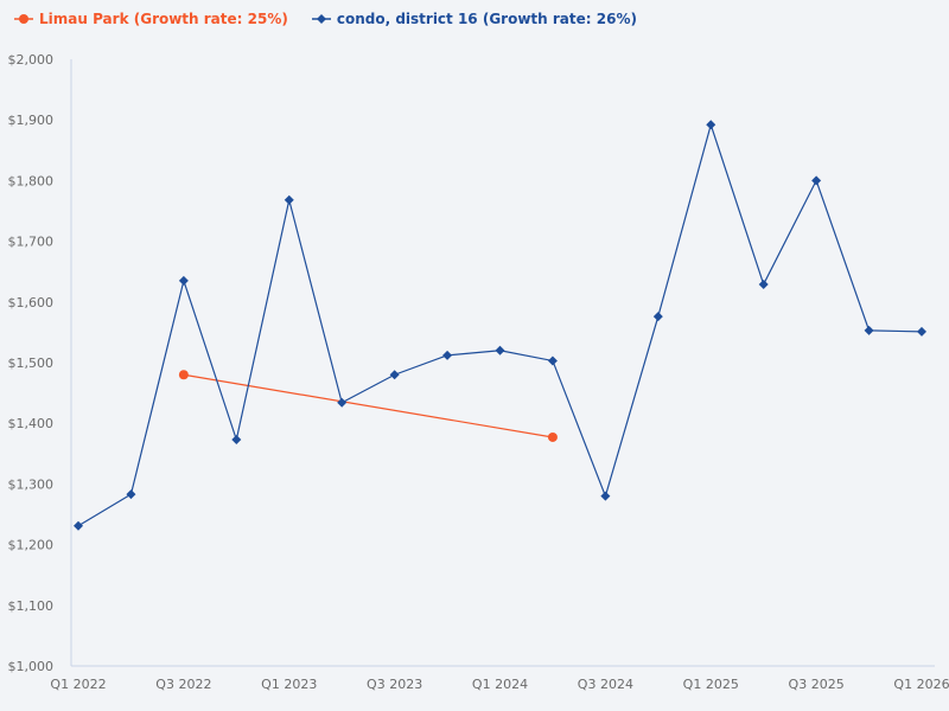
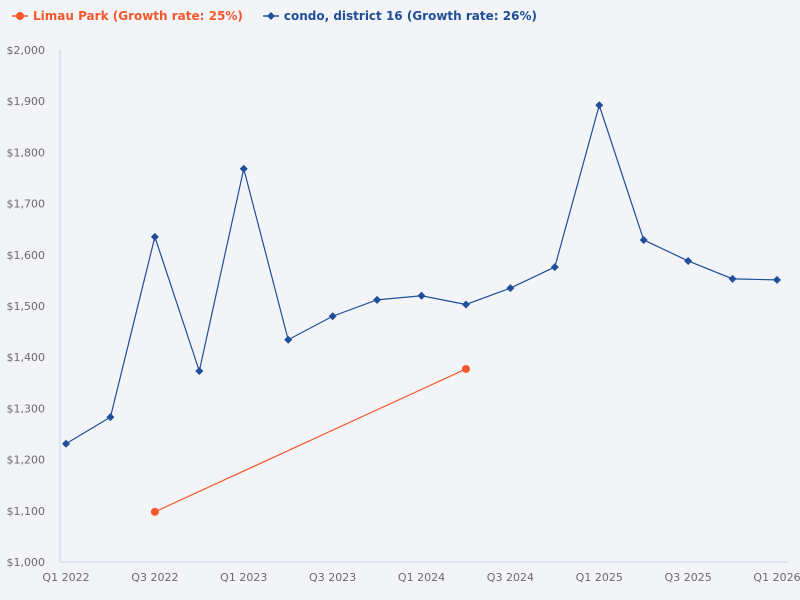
Limau Park (Growth rate: 25%)/Q3 2022: $1480 -> $1100
condo, district 16 (Growth rate: 26%)/Q3 2024: $1280 -> $1540
condo, district 16 (Growth rate: 26%)/Q3 2025: $1800 -> $1590
